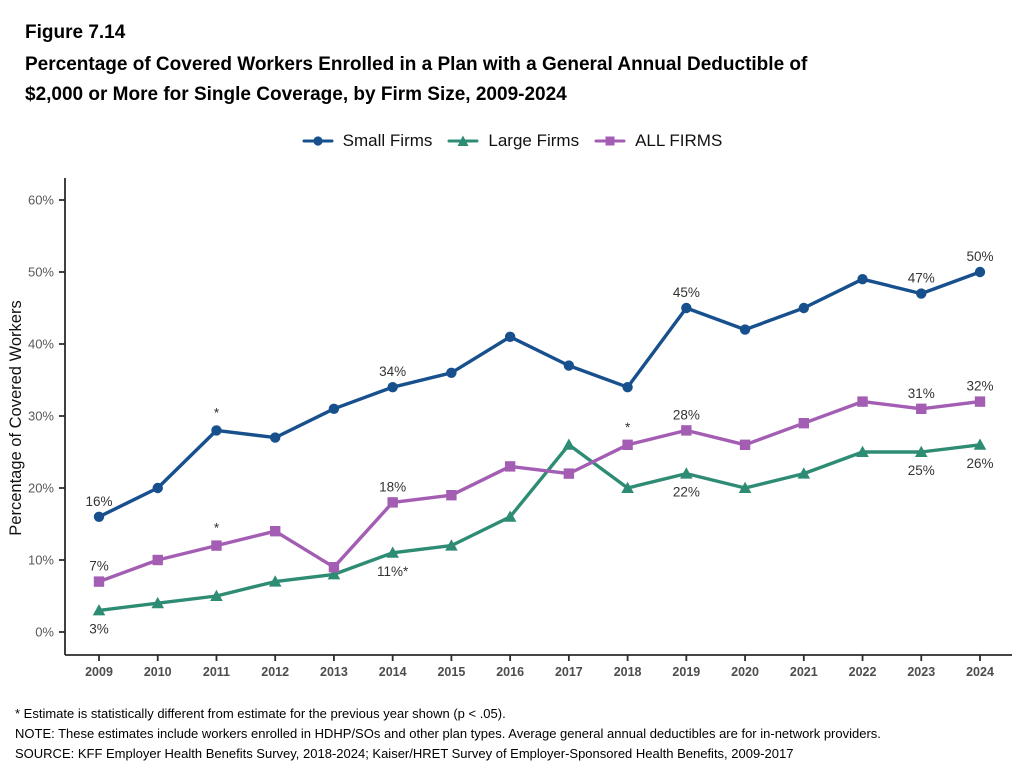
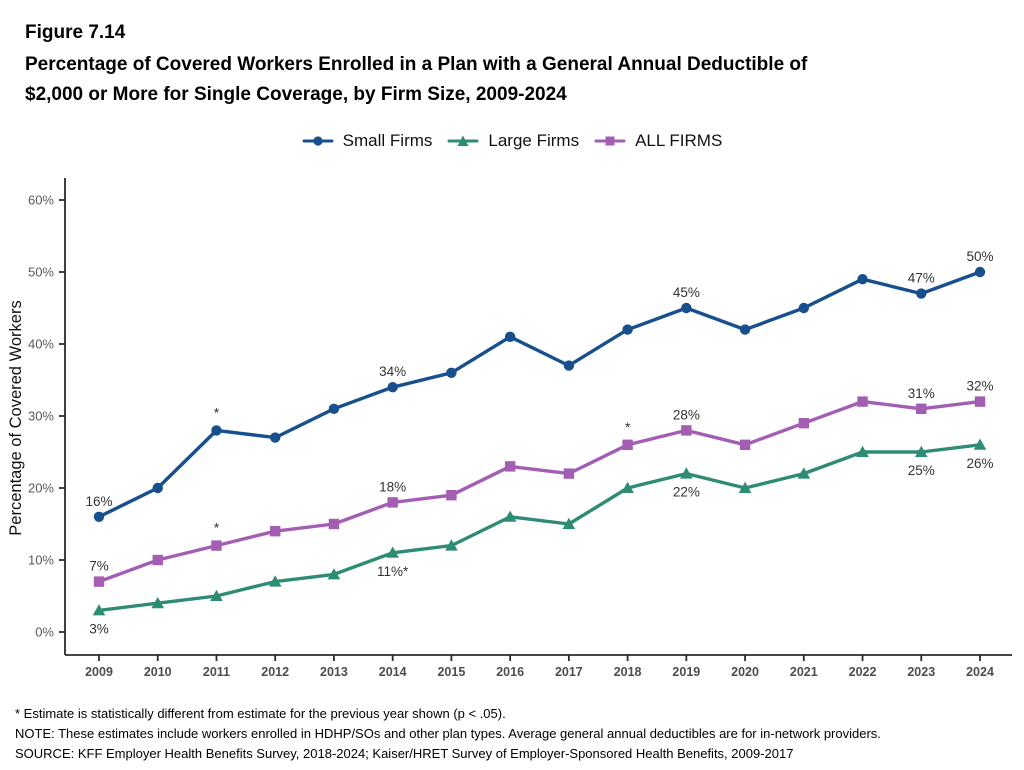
ALL FIRMS/2013: 9% -> 15%
Large Firms/2017: 26% -> 15%
Small Firms/2018: 34% -> 42%
